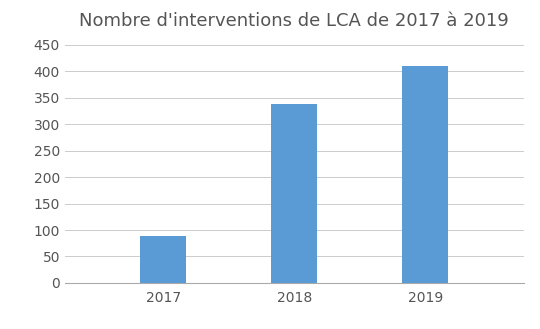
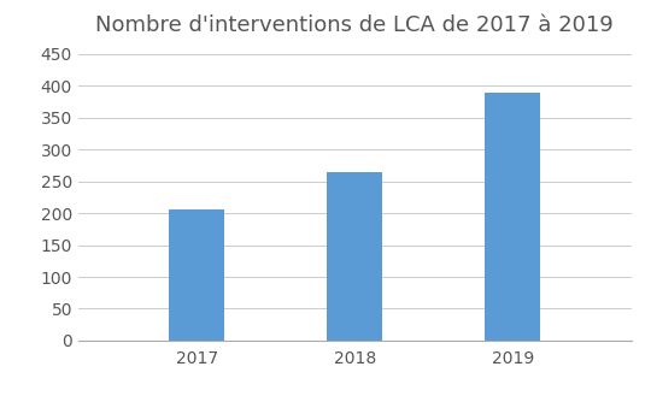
2017: 88 -> 205
2018: 338 -> 265
2019: 410 -> 390
